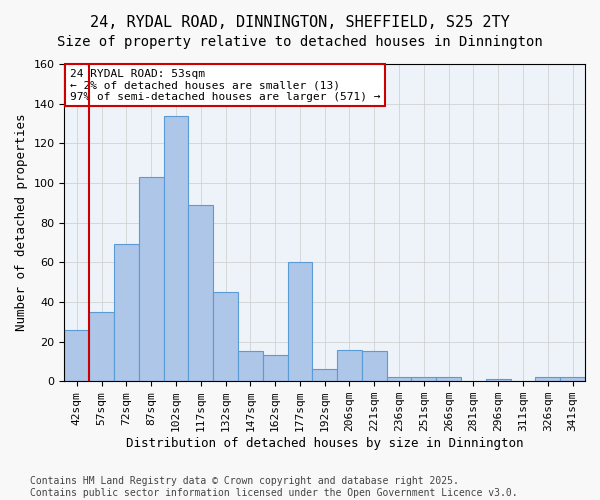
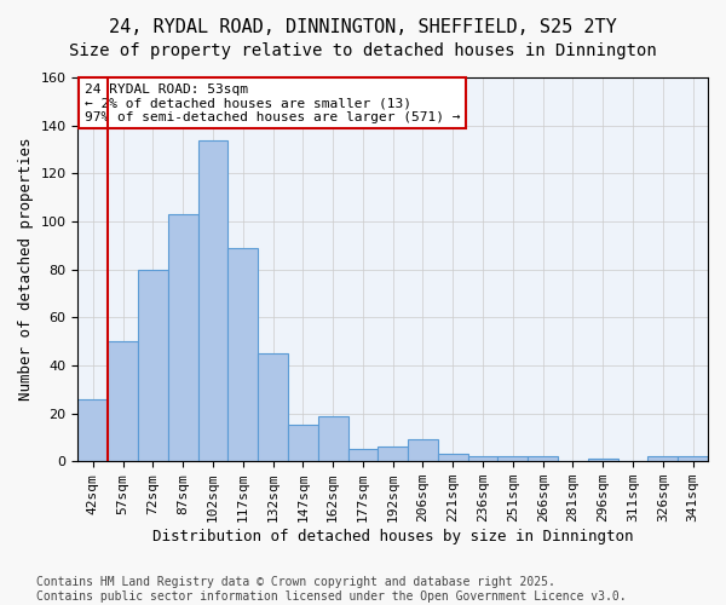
57sqm: 35 -> 50
72sqm: 69 -> 80
162sqm: 13 -> 19
177sqm: 60 -> 5
206sqm: 16 -> 9
221sqm: 15 -> 3
